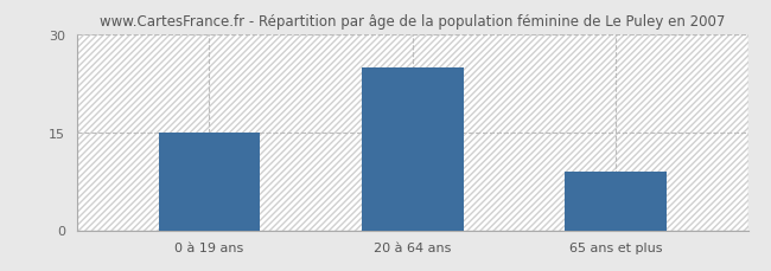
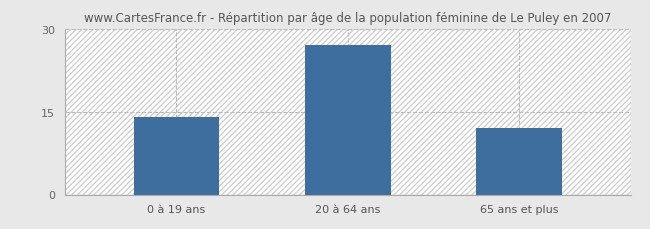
0 à 19 ans: 15 -> 14
20 à 64 ans: 25 -> 27
65 ans et plus: 9 -> 12
